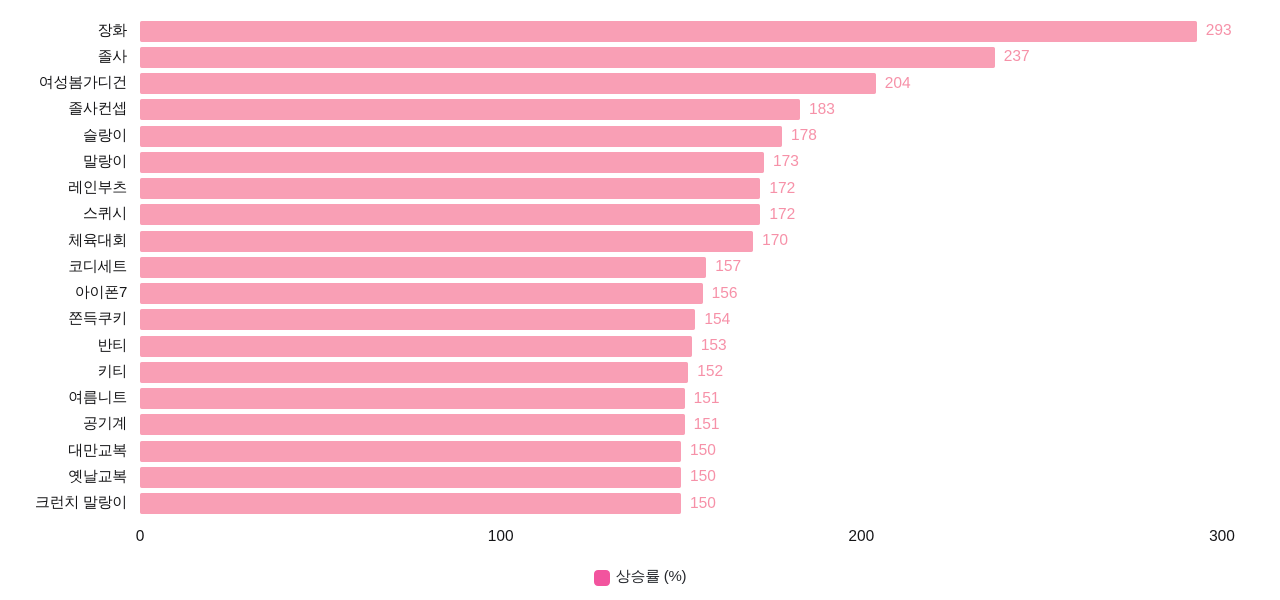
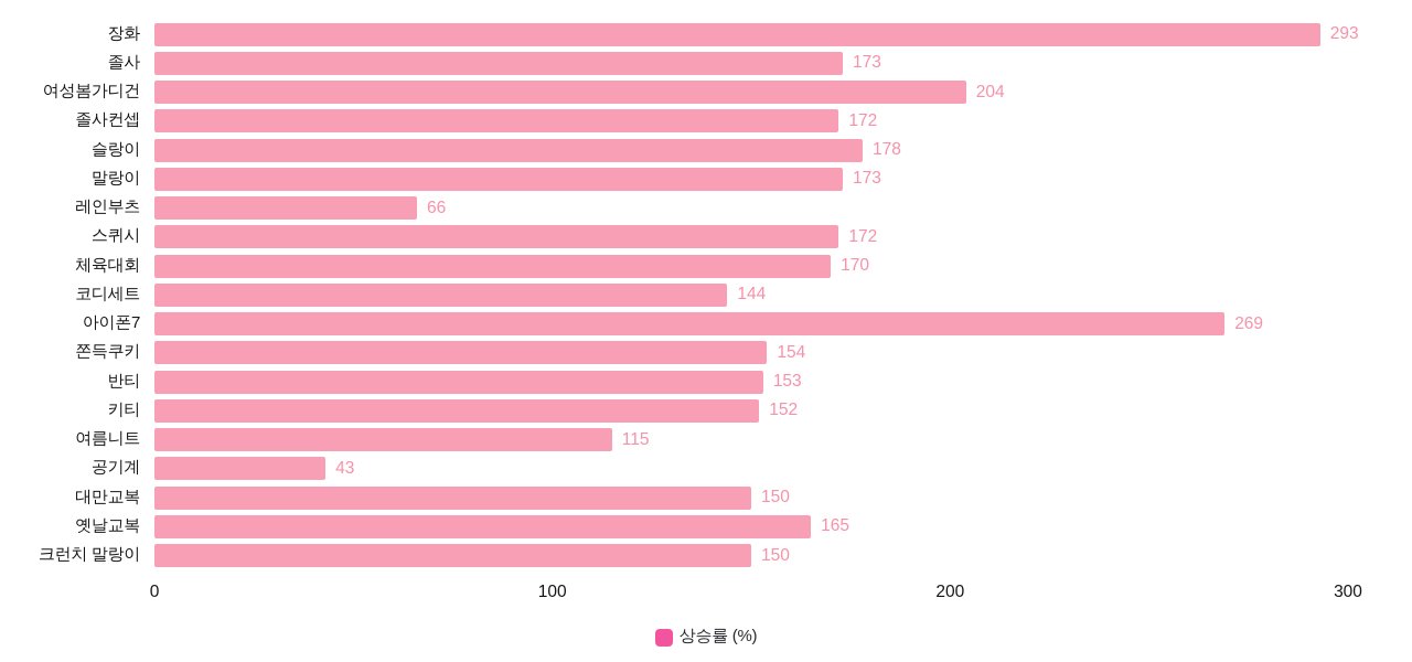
졸사: 237 -> 173
졸사컨셉: 183 -> 172
레인부츠: 172 -> 66
코디세트: 157 -> 144
아이폰7: 156 -> 269
여름니트: 151 -> 115
공기계: 151 -> 43
옛날교복: 150 -> 165
